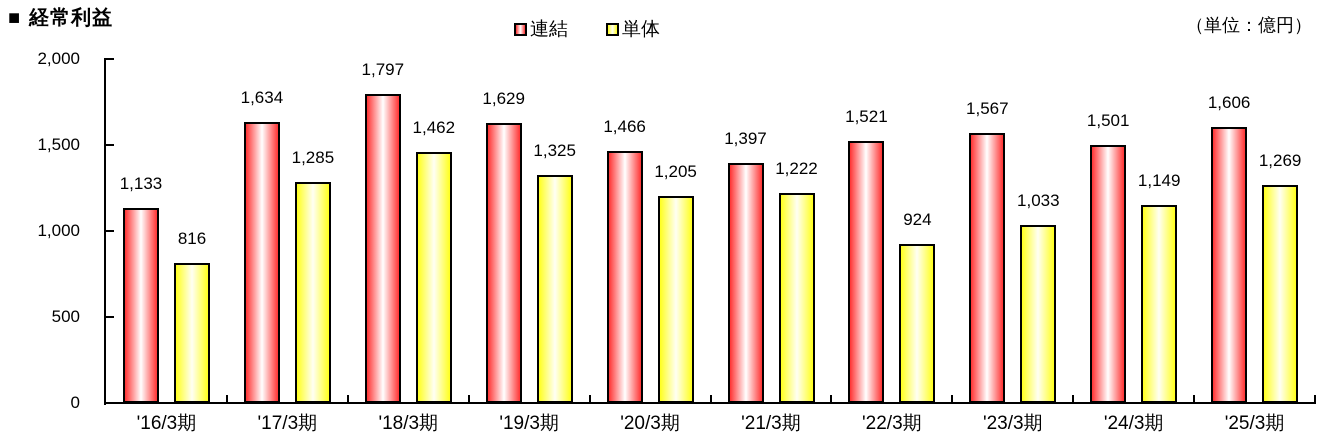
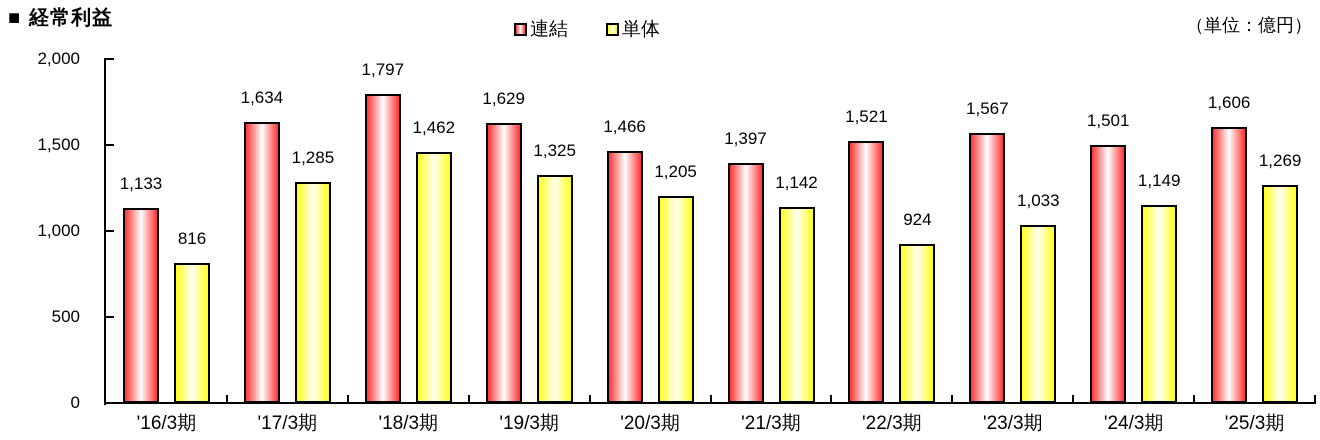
単体/'21/3期: 1,222 -> 1,142
